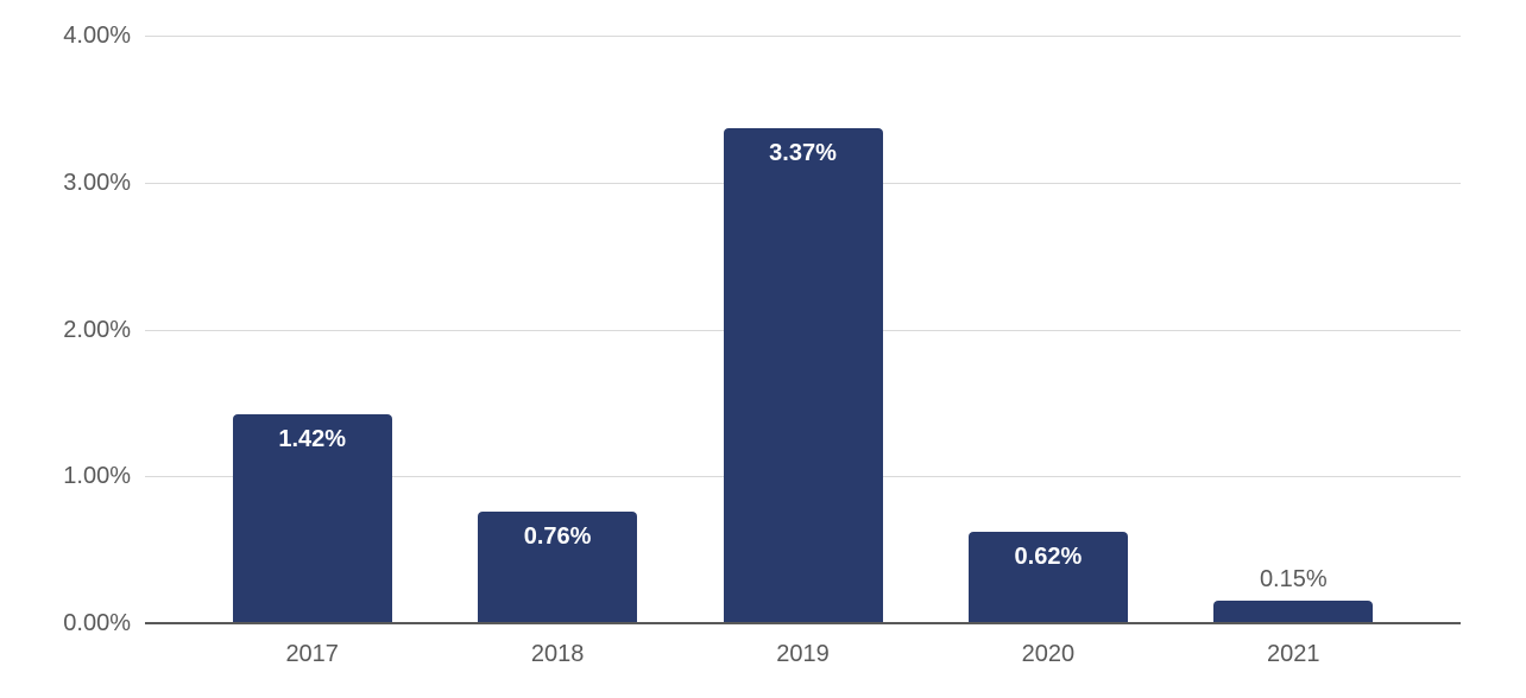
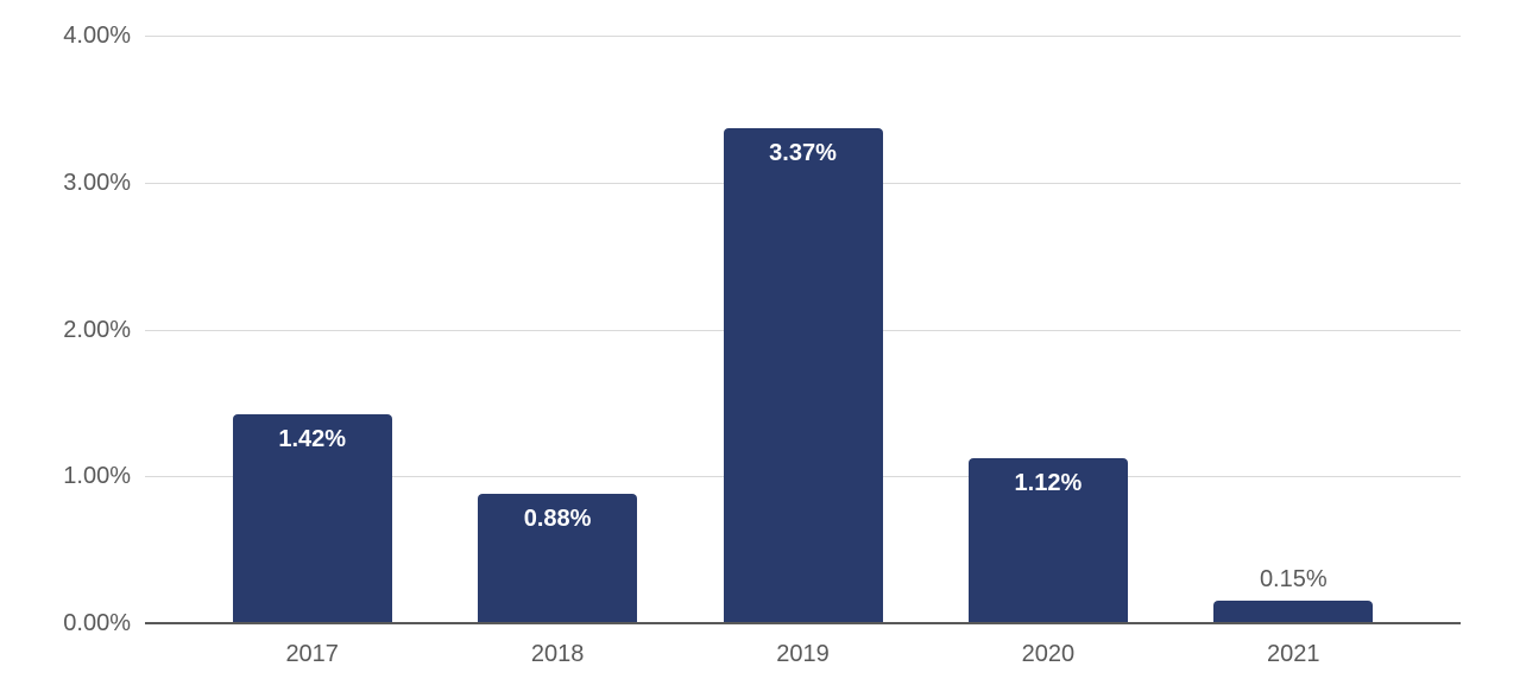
2018: 0.76% -> 0.88%
2020: 0.62% -> 1.12%
